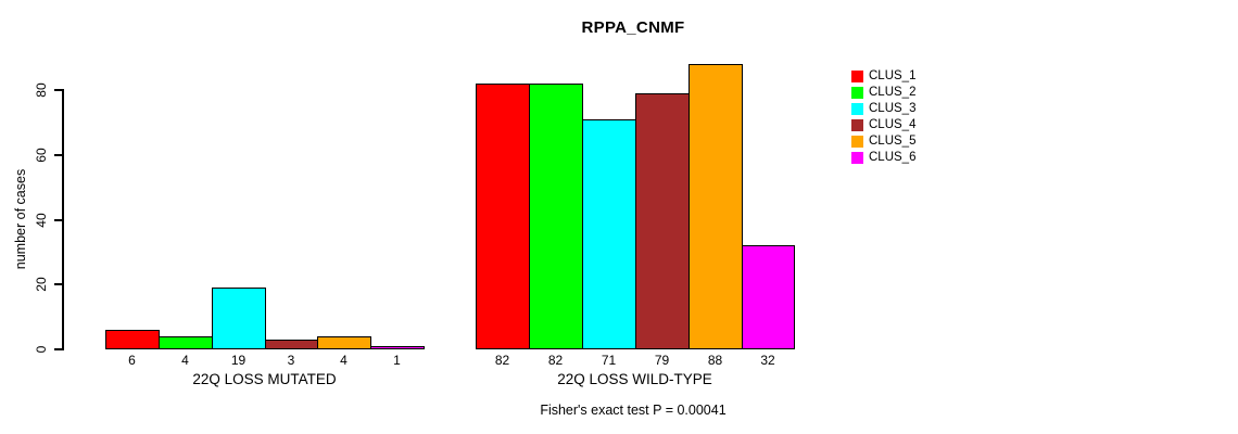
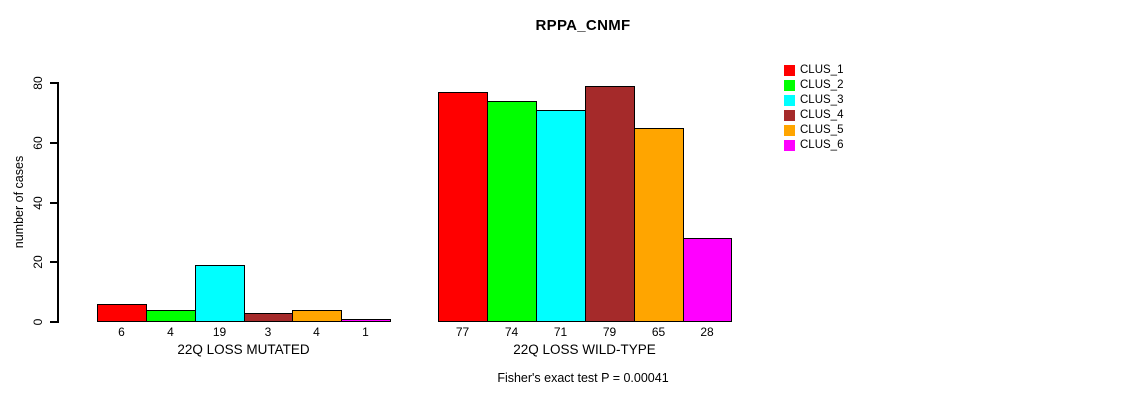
CLUS_1/22Q LOSS WILD-TYPE: 82 -> 77
CLUS_2/22Q LOSS WILD-TYPE: 82 -> 74
CLUS_5/22Q LOSS WILD-TYPE: 88 -> 65
CLUS_6/22Q LOSS WILD-TYPE: 32 -> 28
